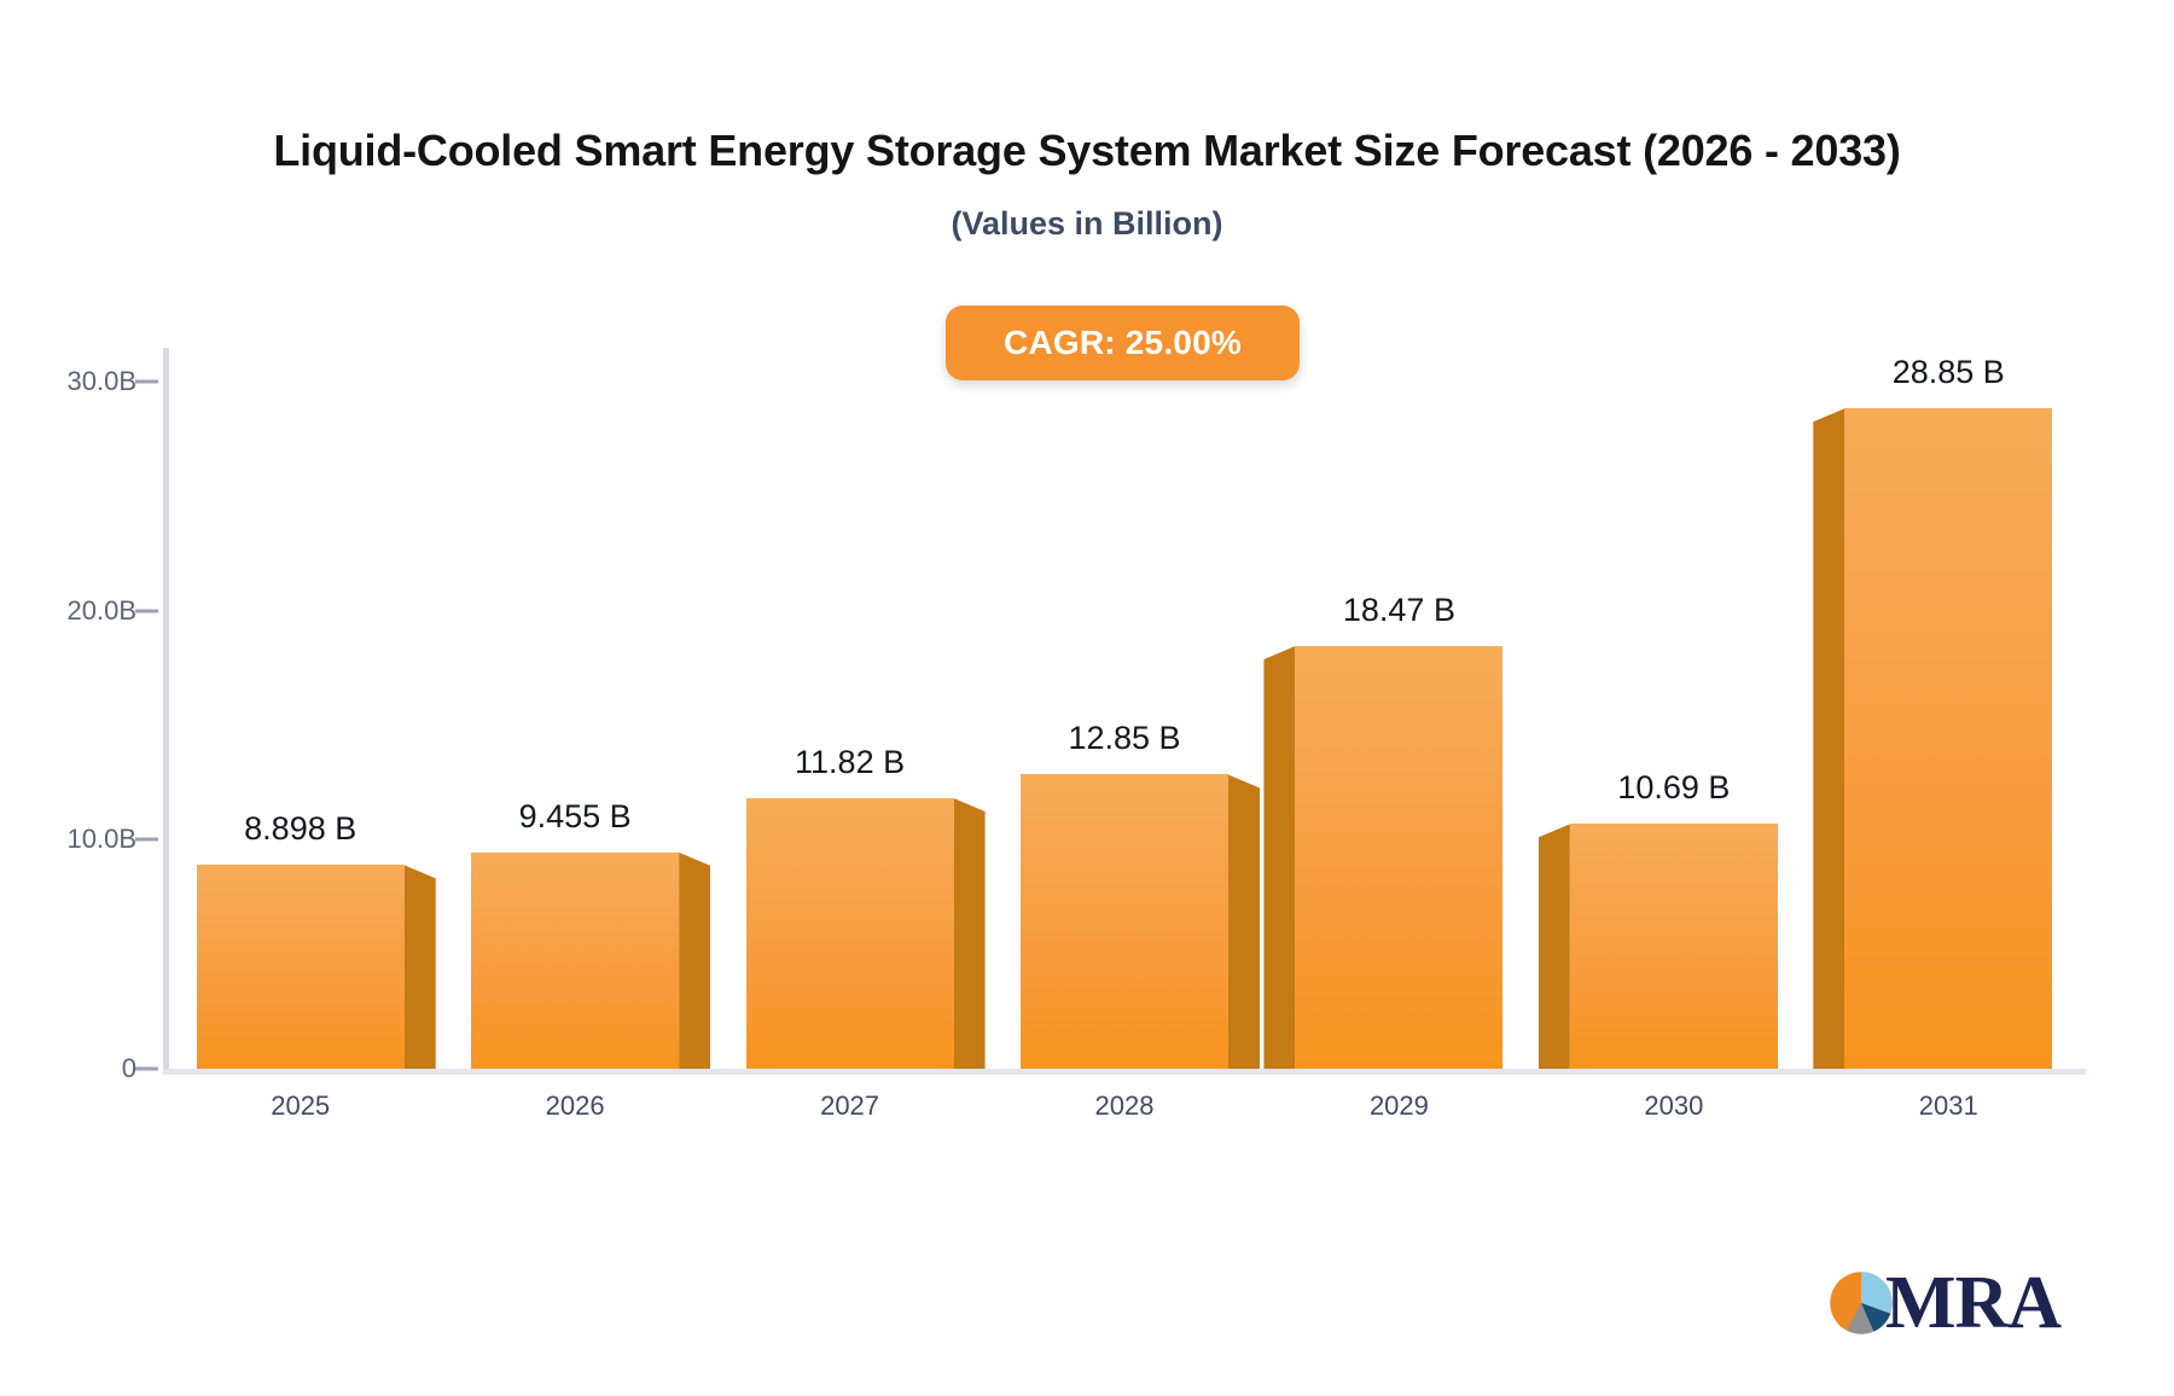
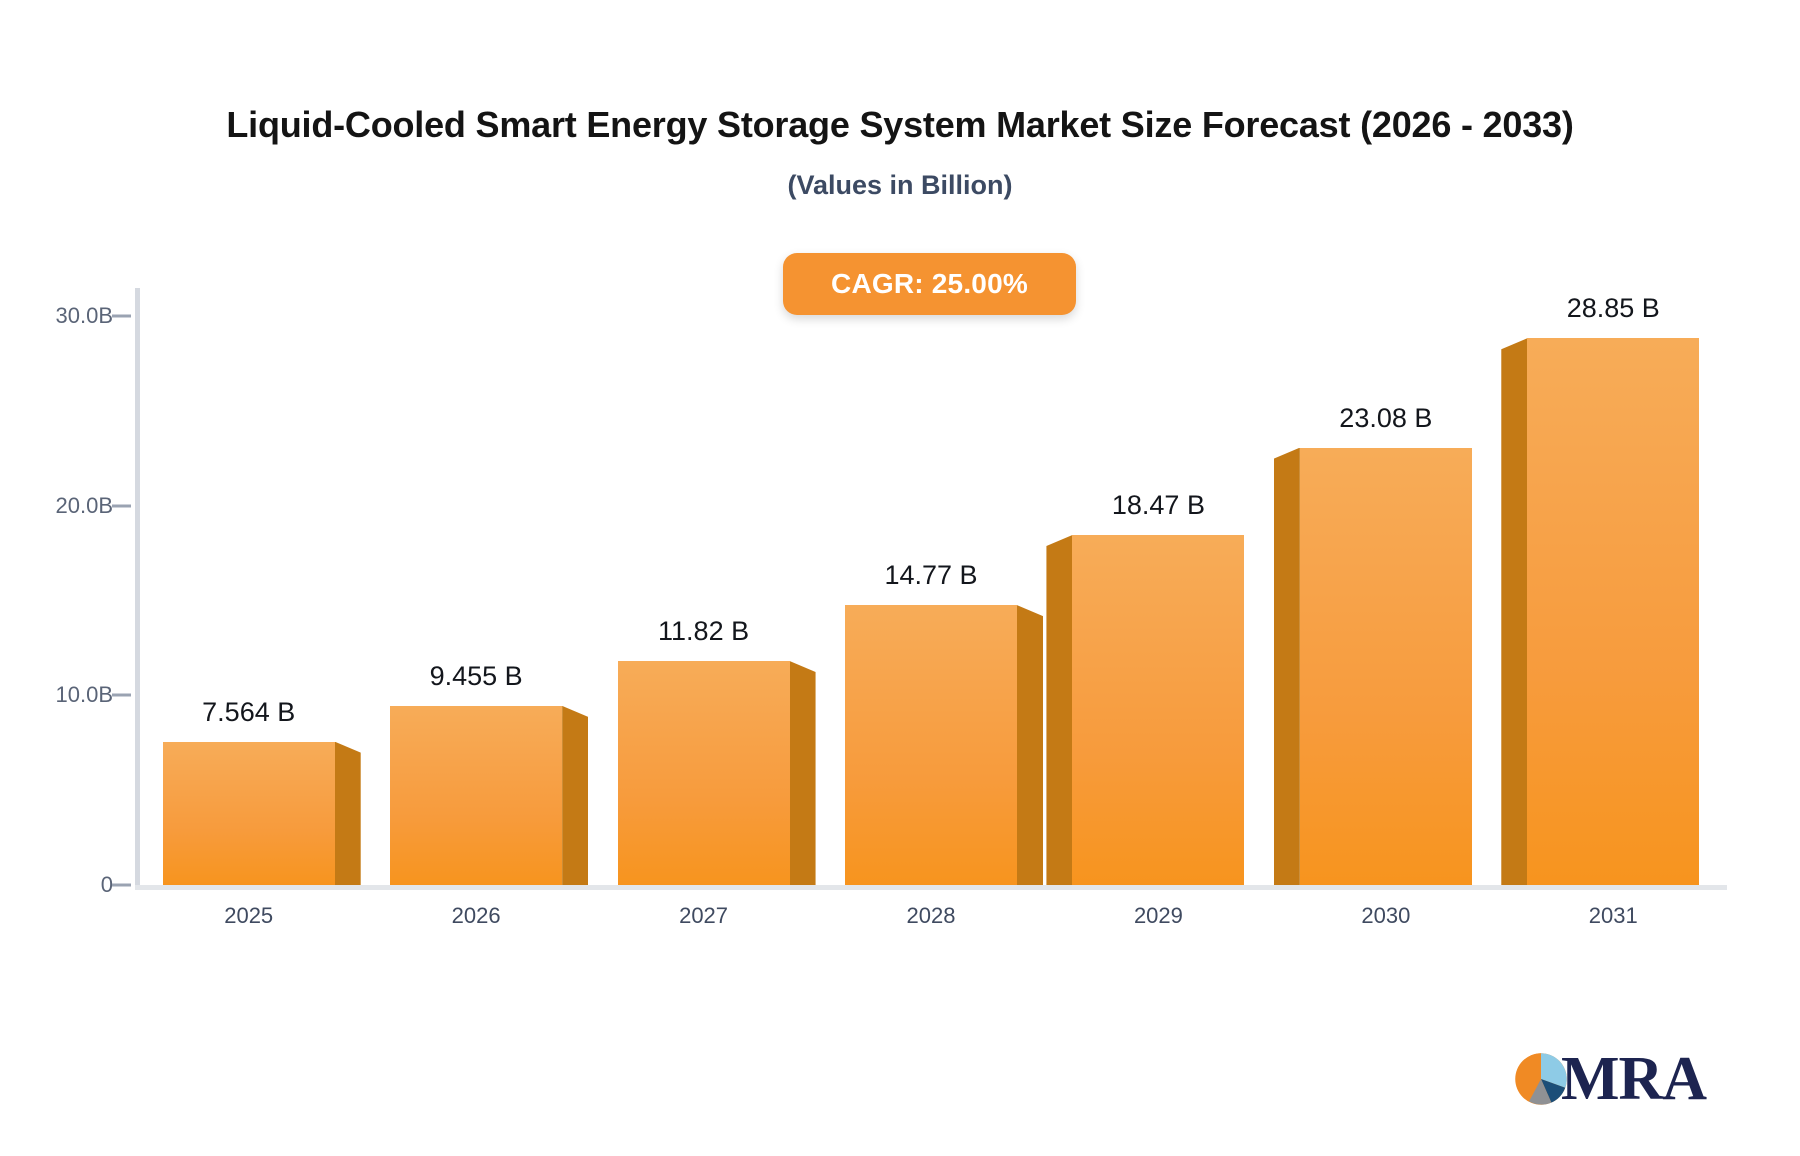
2025: 8.898 -> 7.564
2028: 12.85 -> 14.77
2030: 10.69 -> 23.08
